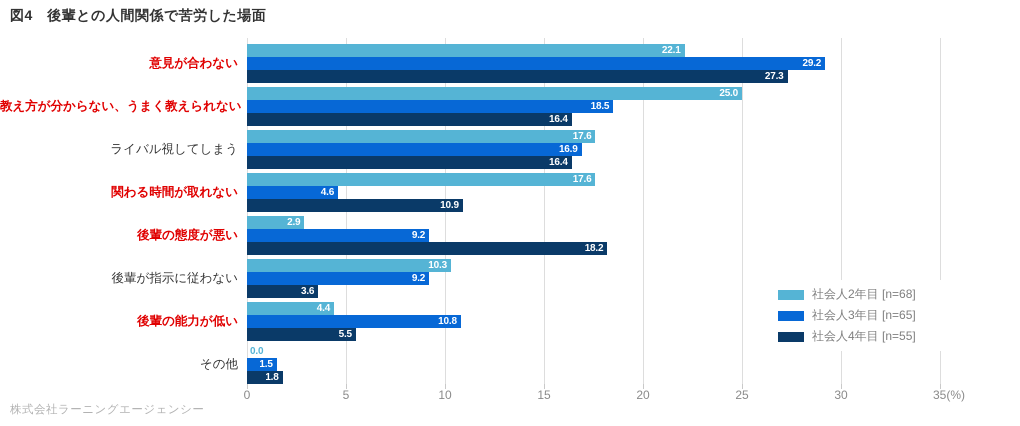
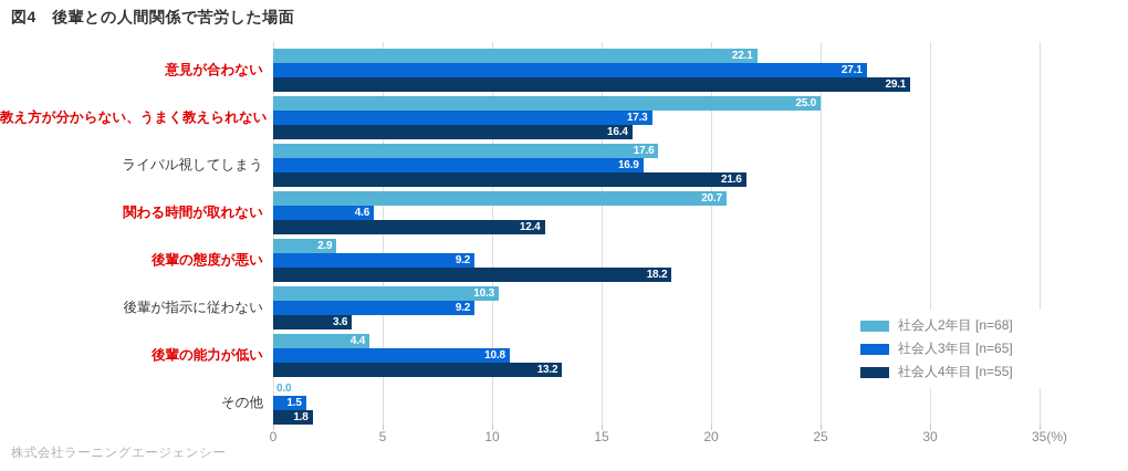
社会人3年目 [n=65]/意見が合わない: 29.2 -> 27.1
社会人4年目 [n=55]/意見が合わない: 27.3 -> 29.1
社会人3年目 [n=65]/教え方が分からない、うまく教えられない: 18.5 -> 17.3
社会人4年目 [n=55]/ライバル視してしまう: 16.4 -> 21.6
社会人2年目 [n=68]/関わる時間が取れない: 17.6 -> 20.7
社会人4年目 [n=55]/関わる時間が取れない: 10.9 -> 12.4
社会人4年目 [n=55]/後輩の能力が低い: 5.5 -> 13.2
